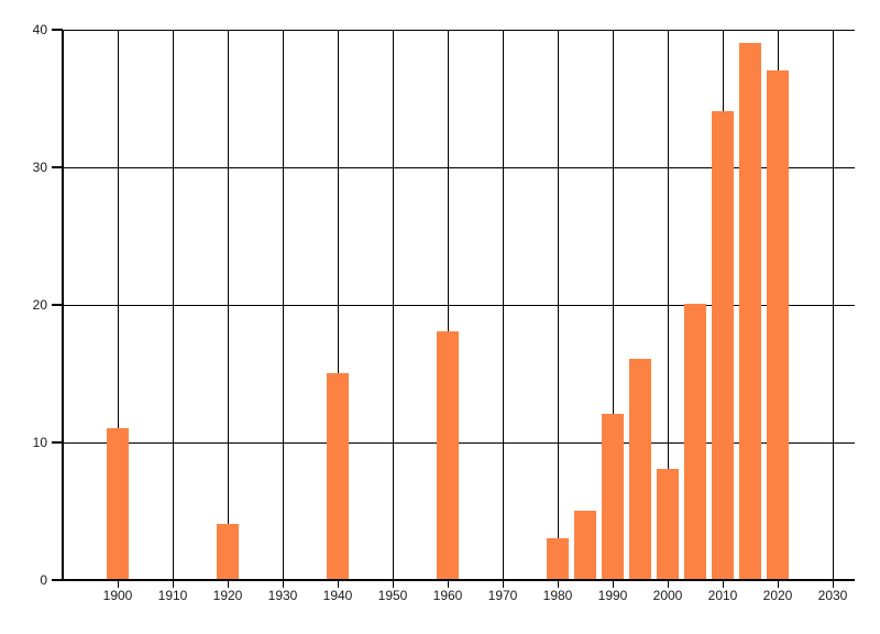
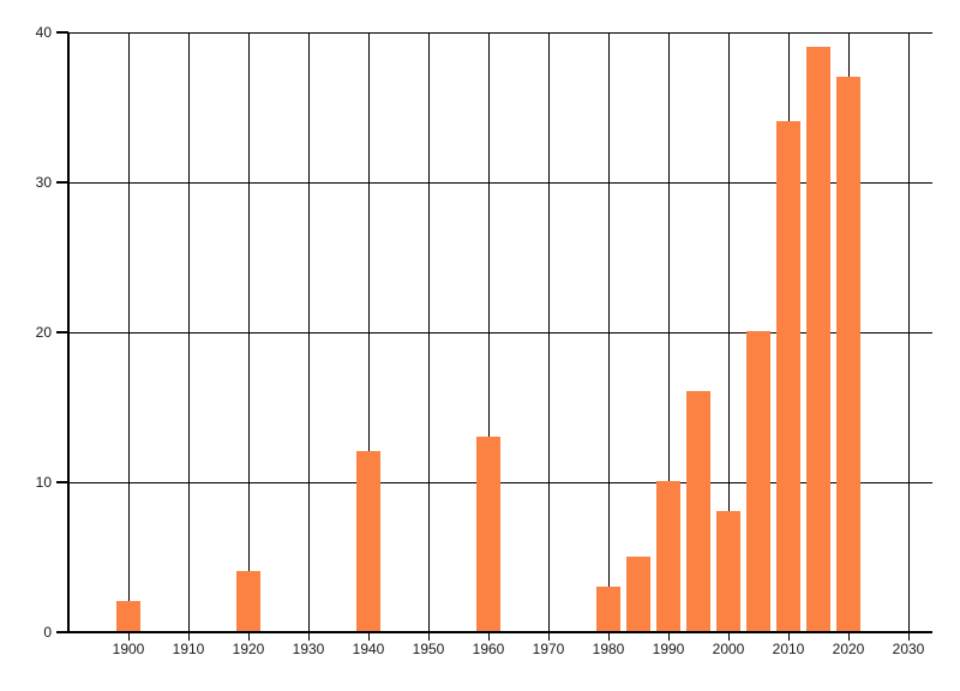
1900: 11 -> 2
1940: 15 -> 12
1960: 18 -> 13
1990: 12 -> 10
